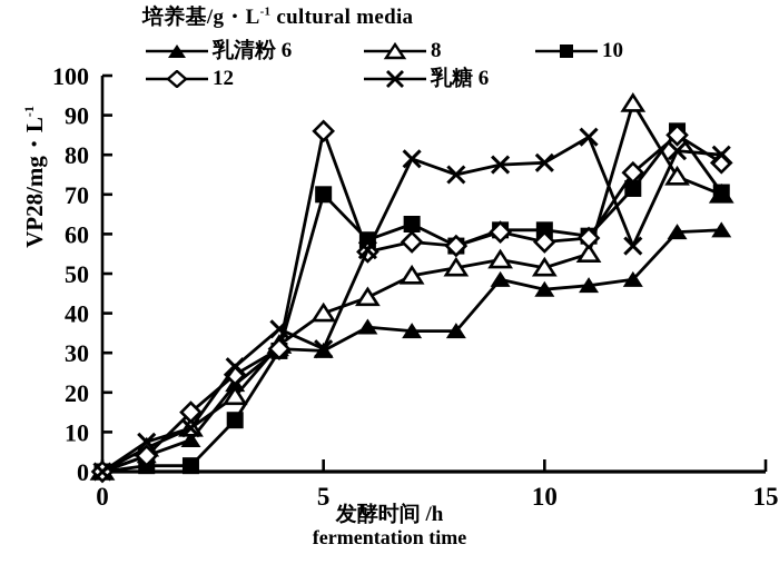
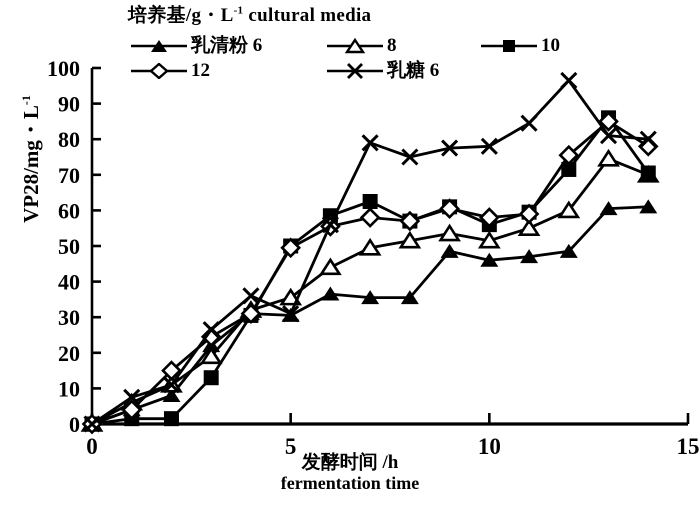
8/5: 40 -> 36
10/5: 70 -> 50
12/5: 86 -> 50
10/10: 61 -> 56
8/12: 93 -> 60
乳糖 6/12: 57 -> 96
